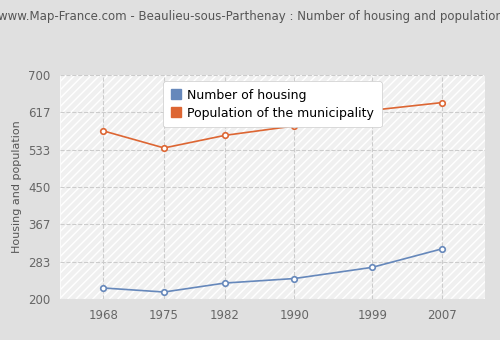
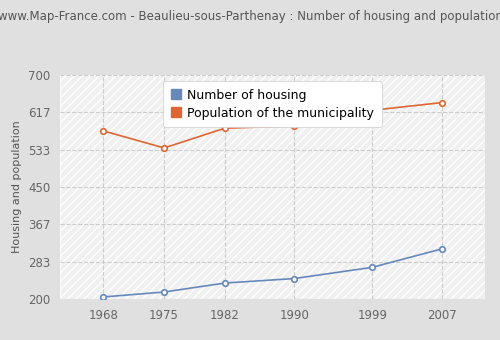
Number of housing/1968: 225 -> 205
Population of the municipality/1982: 565 -> 581
